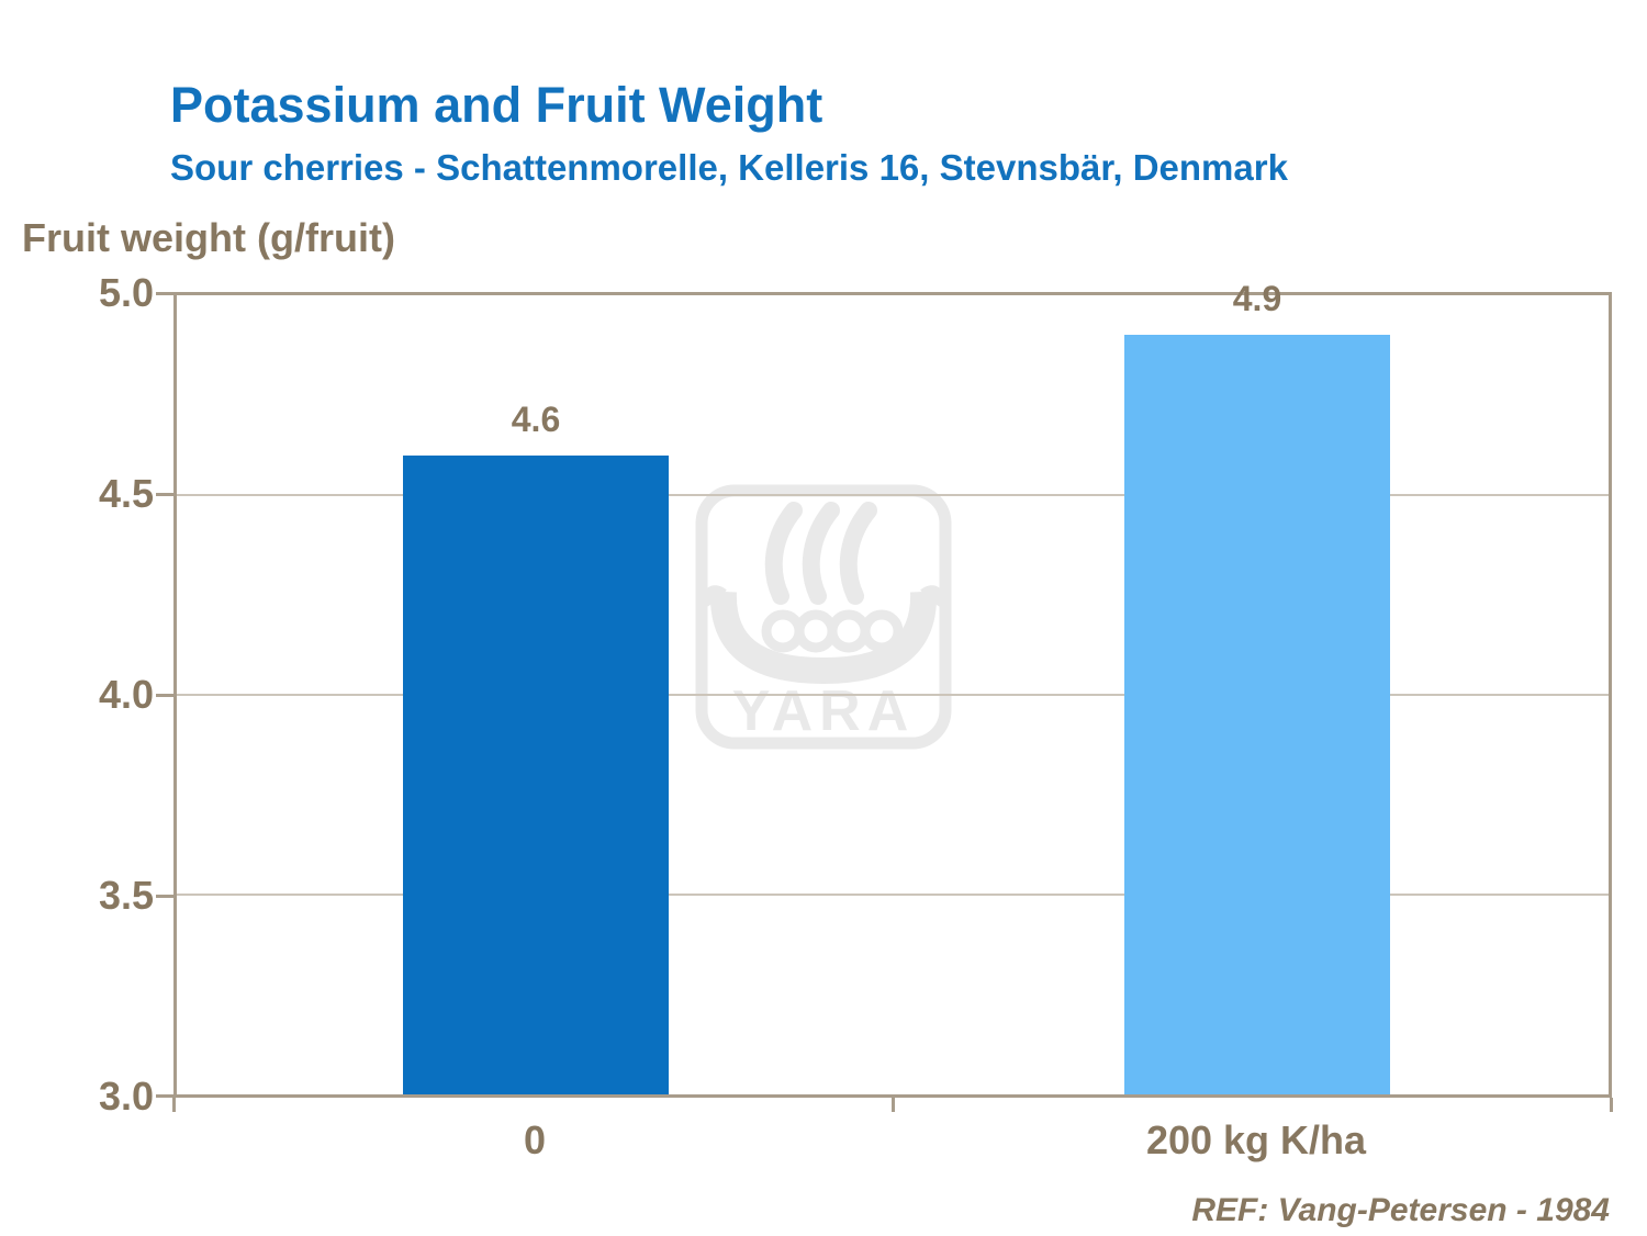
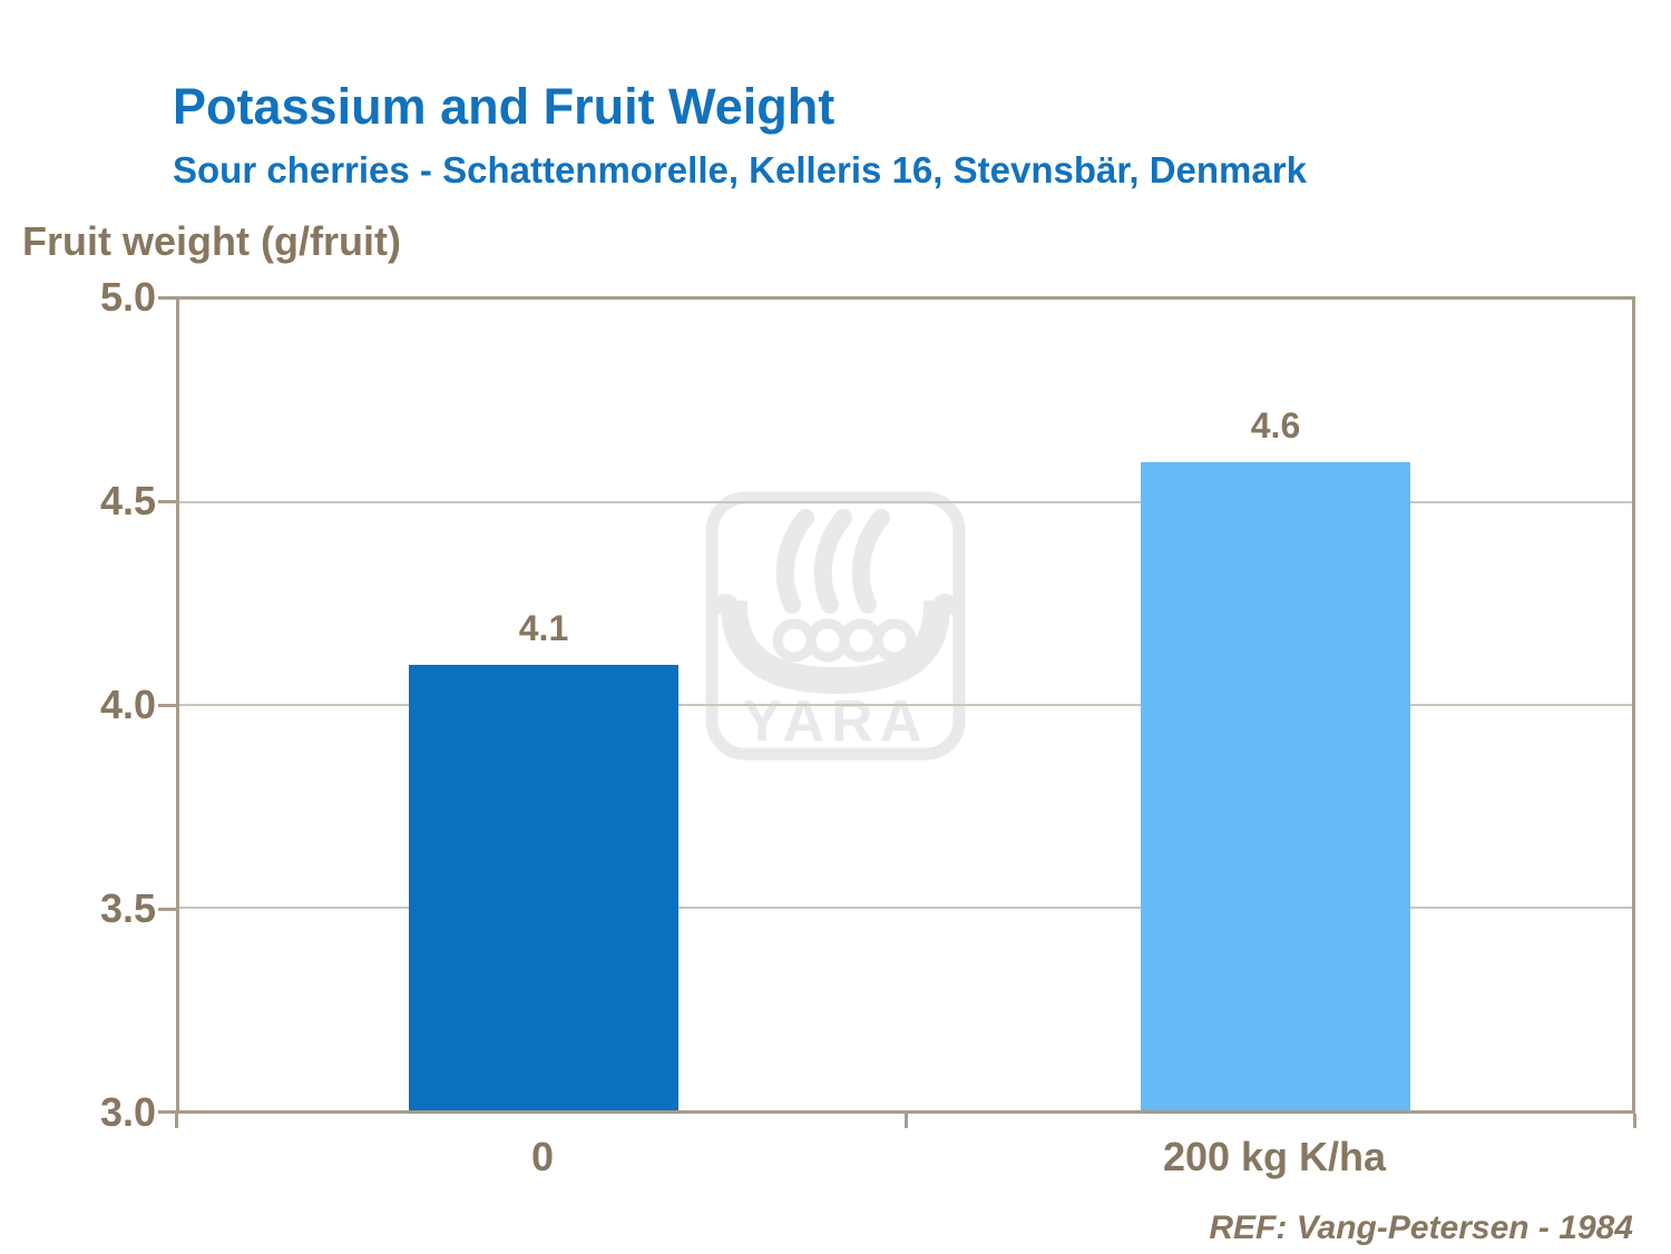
0: 4.6 -> 4.1
200 kg K/ha: 4.9 -> 4.6
